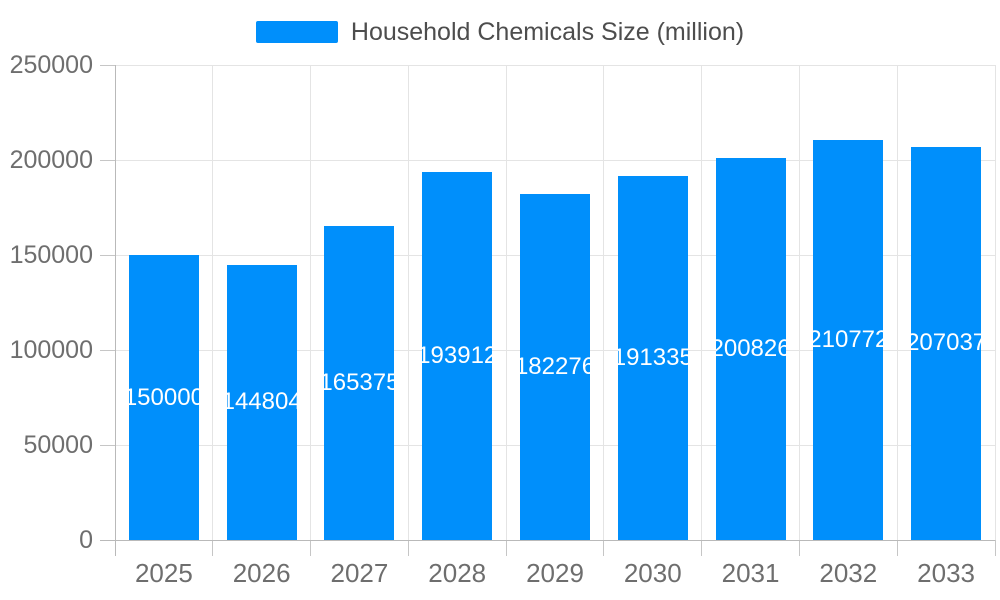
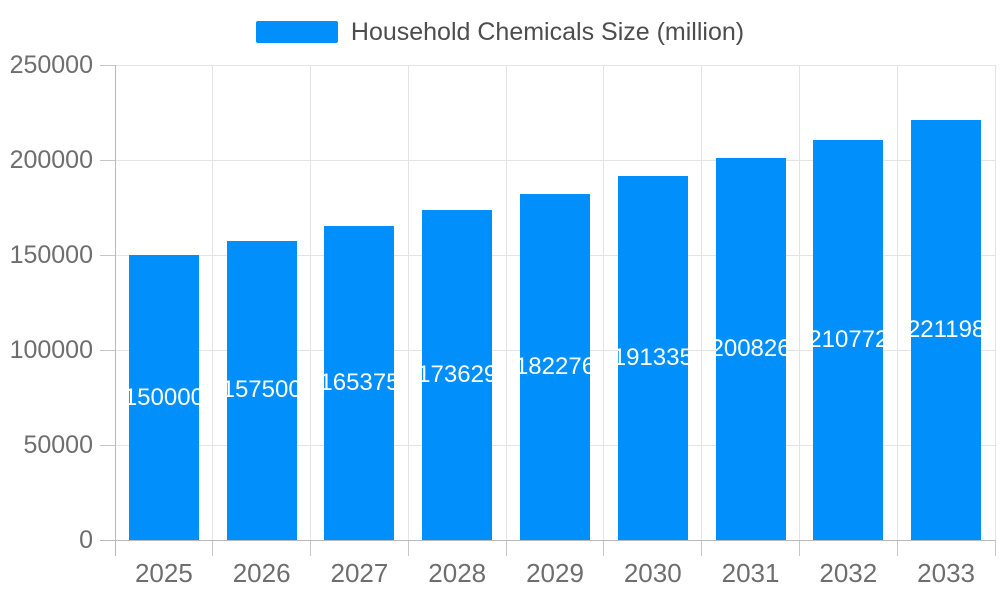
2026: 144804 -> 157500
2028: 193912 -> 173629
2033: 207037 -> 221198
